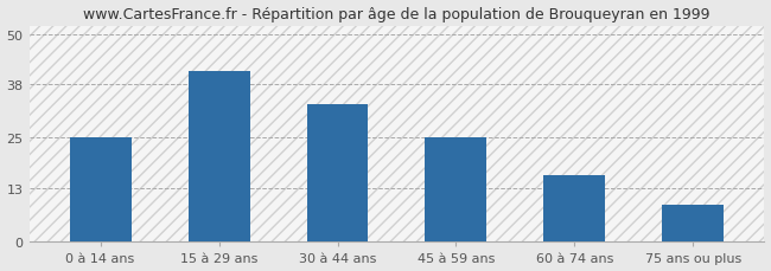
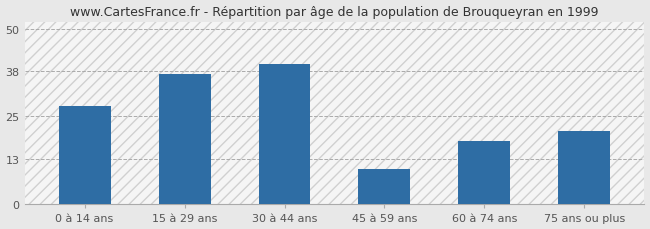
0 à 14 ans: 25 -> 28
15 à 29 ans: 41 -> 37
30 à 44 ans: 33 -> 40
45 à 59 ans: 25 -> 10
60 à 74 ans: 16 -> 18
75 ans ou plus: 9 -> 21
